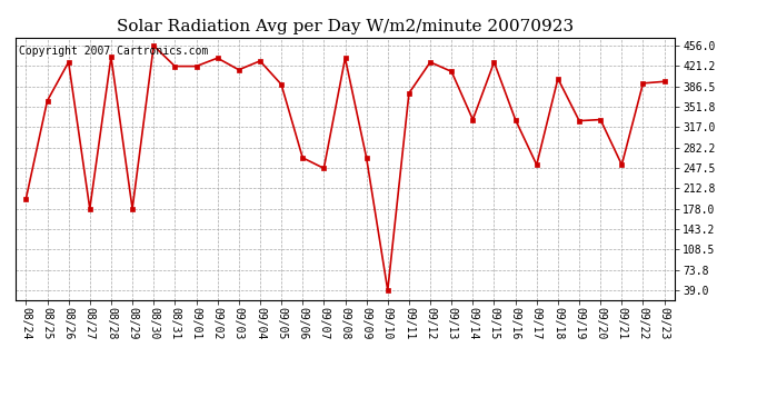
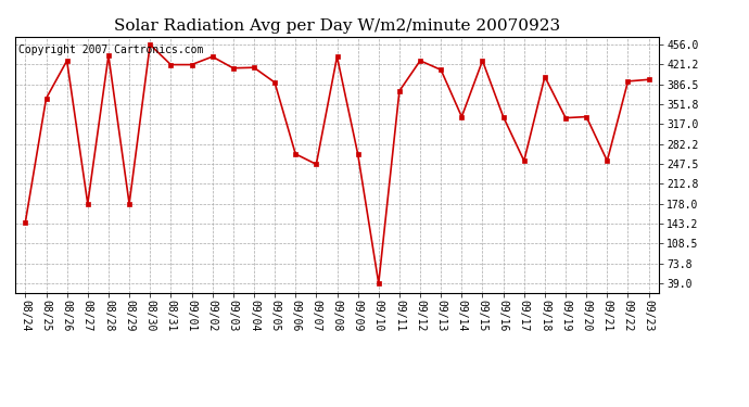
08/24: 195 -> 146
09/04: 430 -> 416
